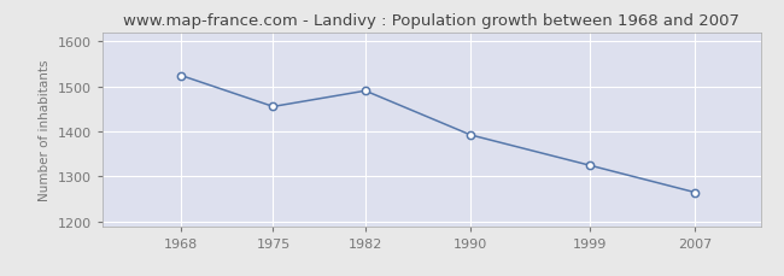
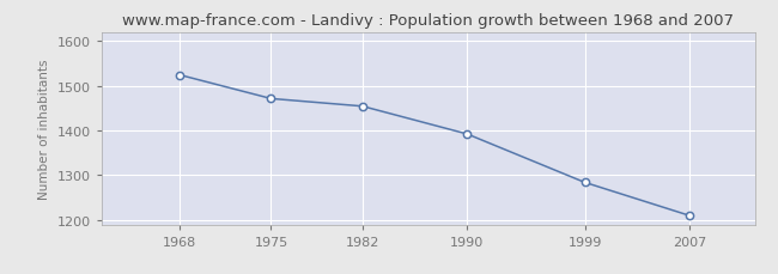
1975: 1455 -> 1471
1982: 1490 -> 1454
1999: 1325 -> 1284
2007: 1265 -> 1210
